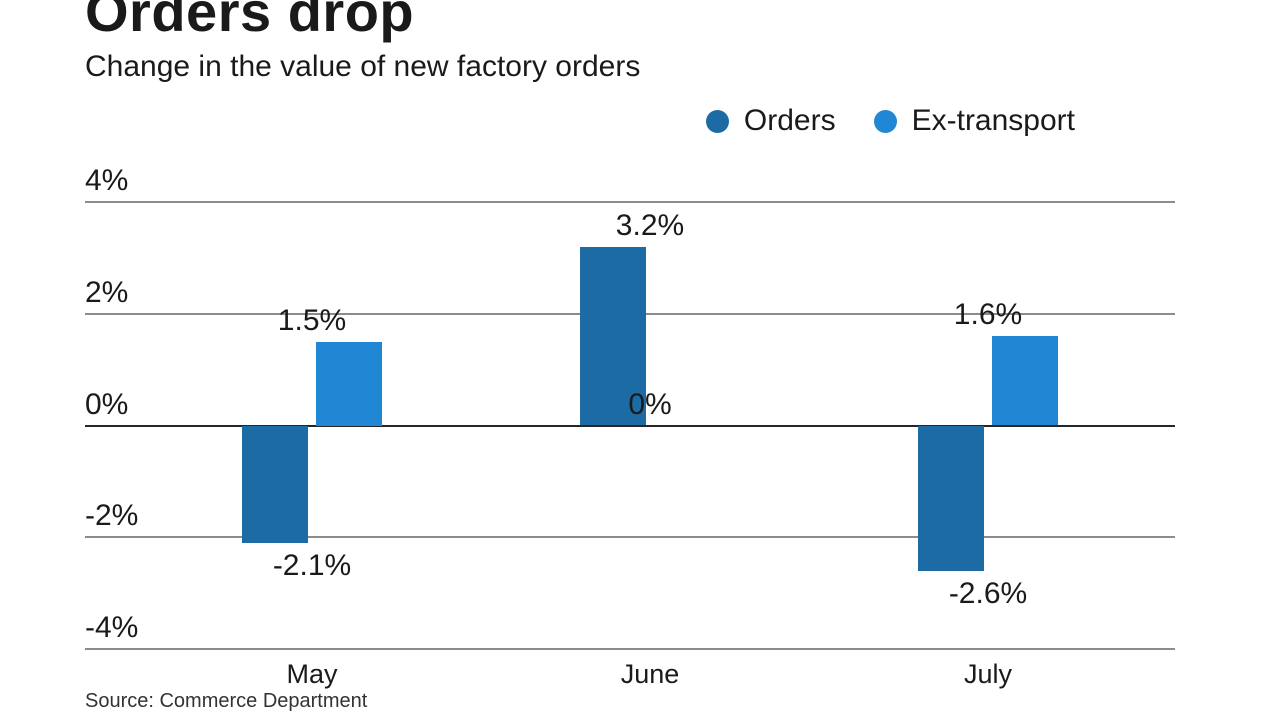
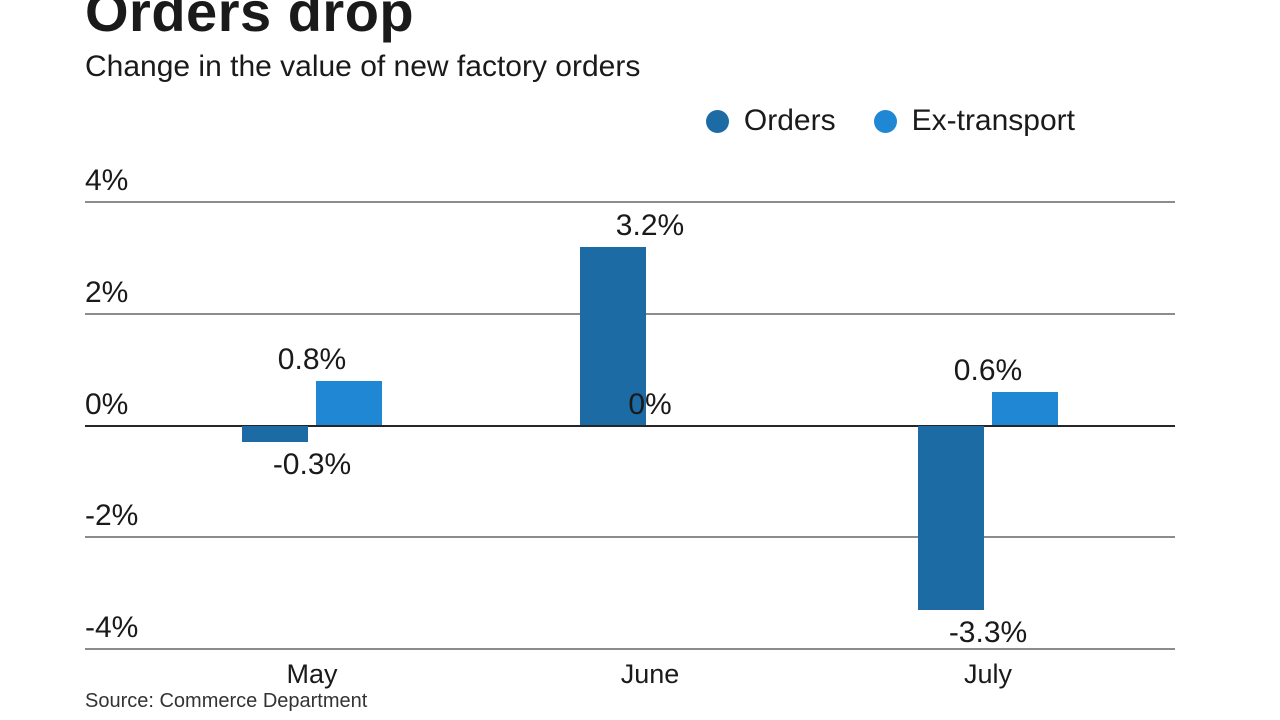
Orders/May: -2.1% -> -0.3%
Ex-transport/May: 1.5% -> 0.8%
Orders/July: -2.6% -> -3.3%
Ex-transport/July: 1.6% -> 0.6%
